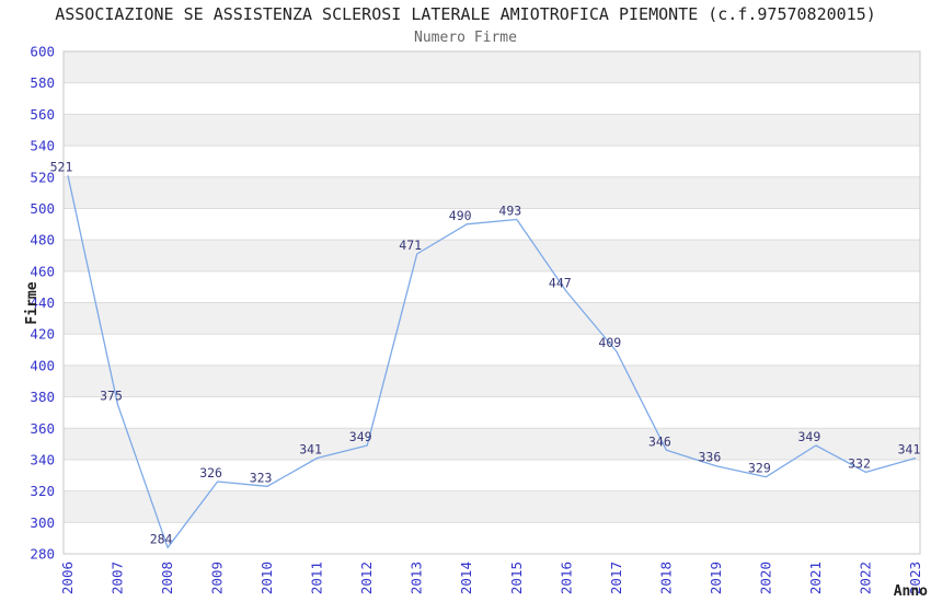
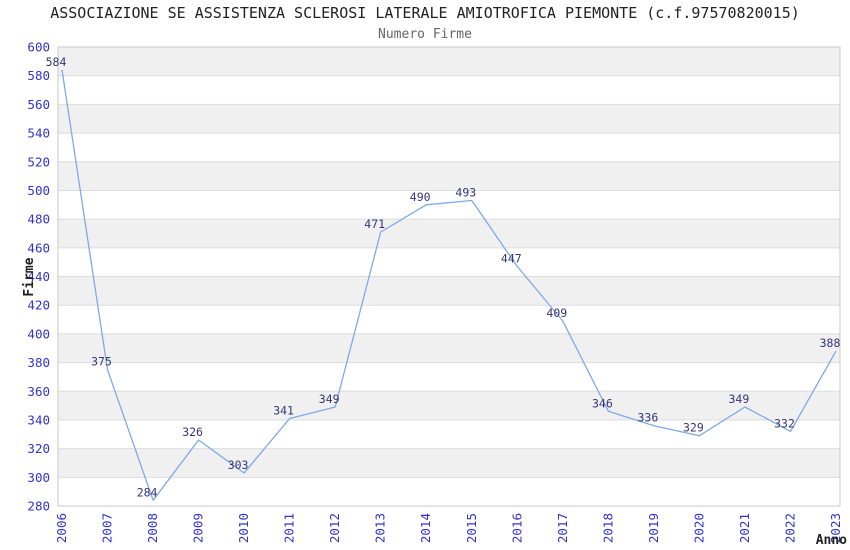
2006: 521 -> 584
2010: 323 -> 303
2023: 341 -> 388
